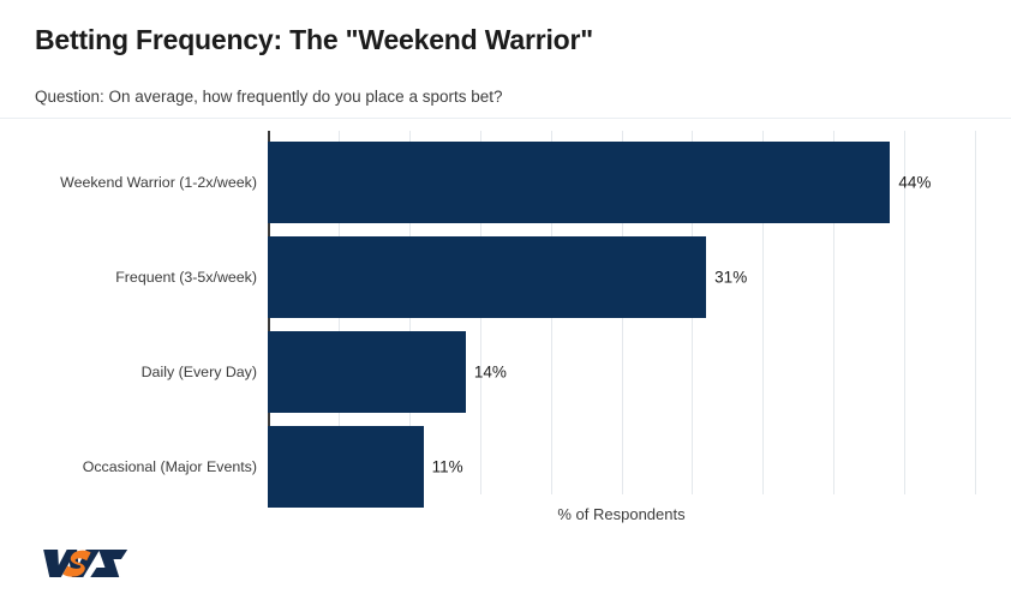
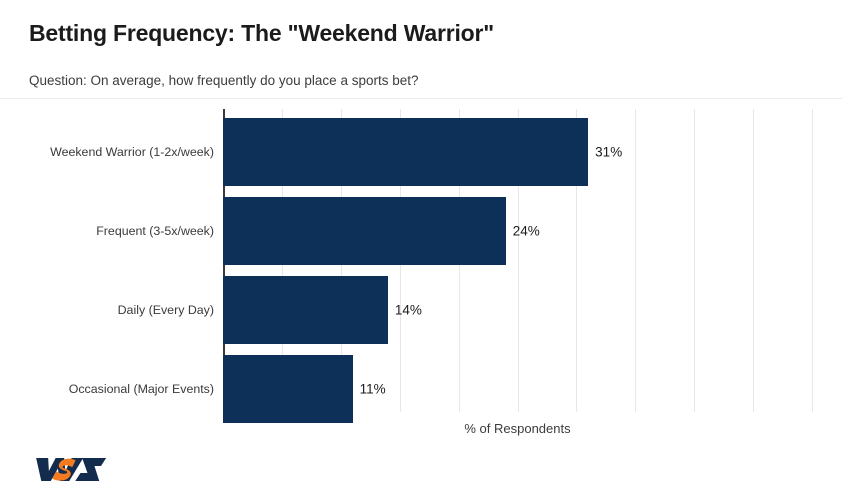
Weekend Warrior (1-2x/week): 44% -> 31%
Frequent (3-5x/week): 31% -> 24%
